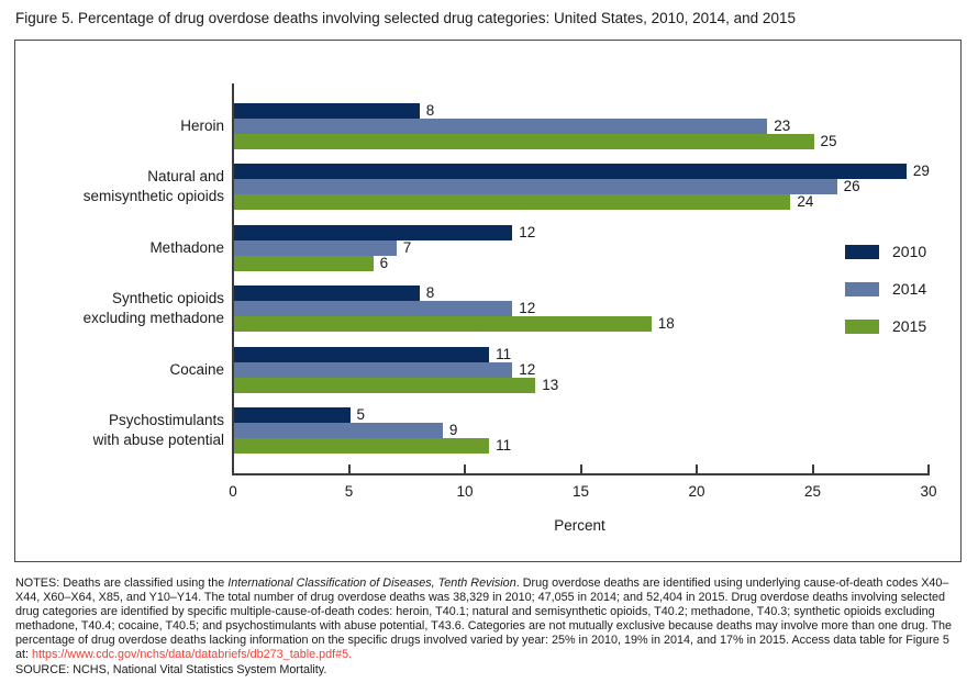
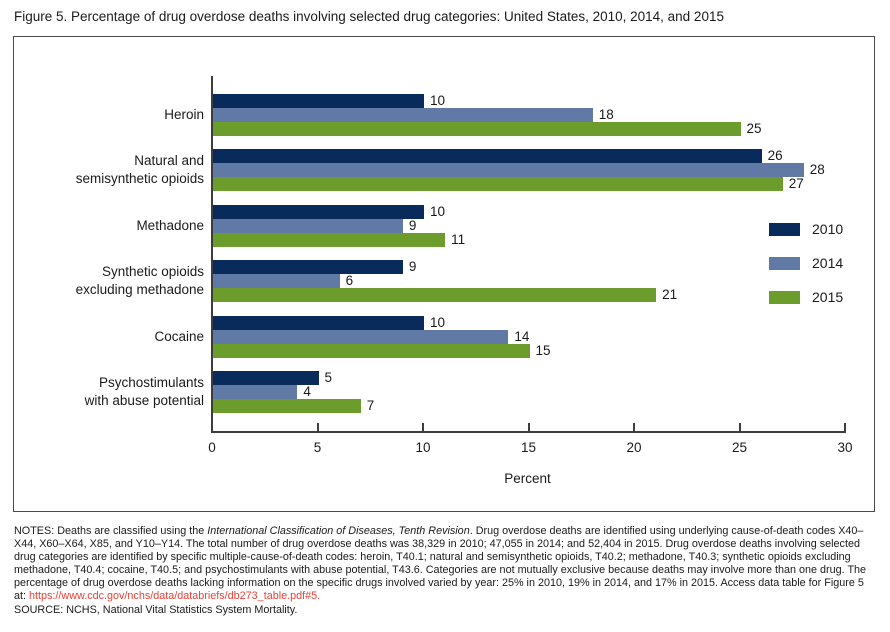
2010/Heroin: 8 -> 10
2014/Heroin: 23 -> 18
2010/Natural and semisynthetic opioids: 29 -> 26
2014/Natural and semisynthetic opioids: 26 -> 28
2015/Natural and semisynthetic opioids: 24 -> 27
2010/Methadone: 12 -> 10
2014/Methadone: 7 -> 9
2015/Methadone: 6 -> 11
2010/Synthetic opioids excluding methadone: 8 -> 9
2014/Synthetic opioids excluding methadone: 12 -> 6
2015/Synthetic opioids excluding methadone: 18 -> 21
2010/Cocaine: 11 -> 10
2014/Cocaine: 12 -> 14
2015/Cocaine: 13 -> 15
2014/Psychostimulants with abuse potential: 9 -> 4
2015/Psychostimulants with abuse potential: 11 -> 7
